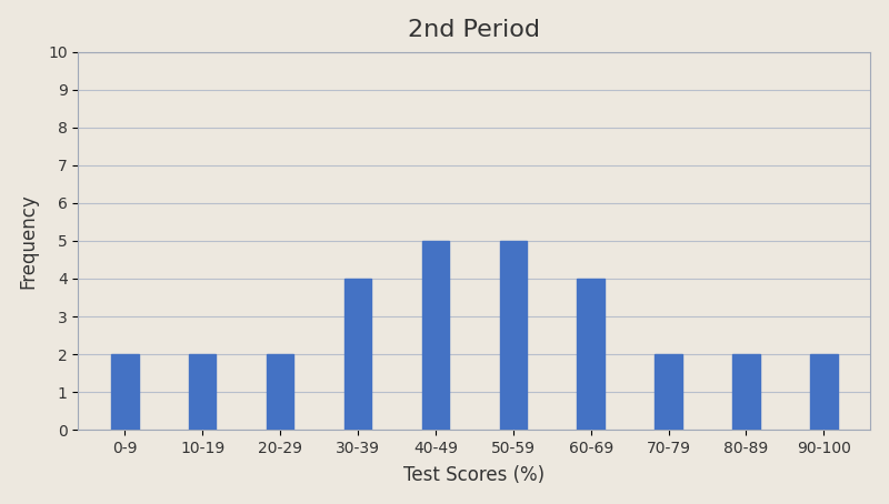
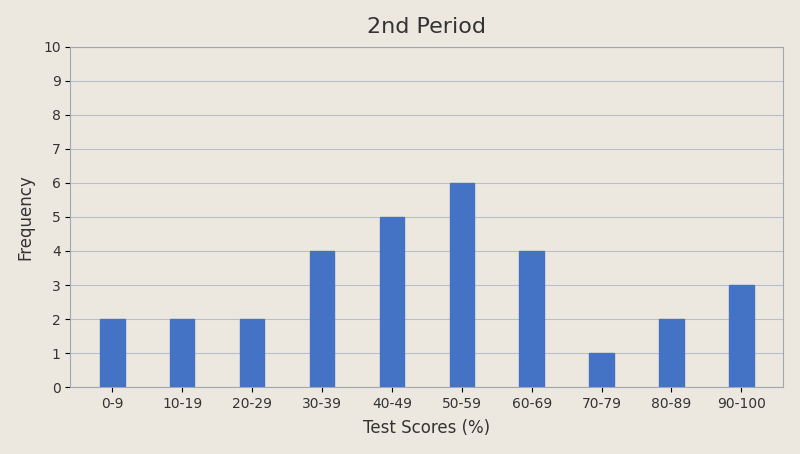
50-59: 5 -> 6
70-79: 2 -> 1
90-100: 2 -> 3
